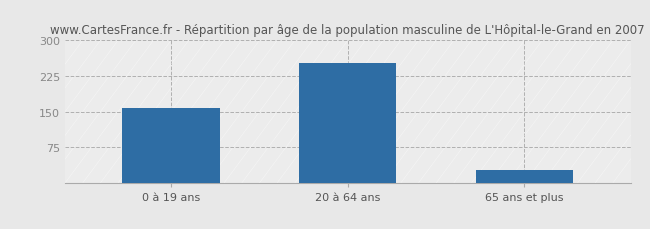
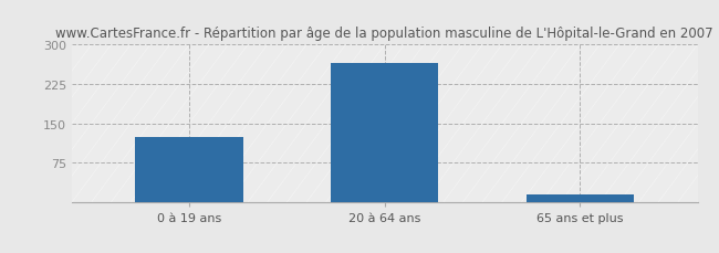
0 à 19 ans: 157 -> 125
20 à 64 ans: 252 -> 265
65 ans et plus: 28 -> 15
